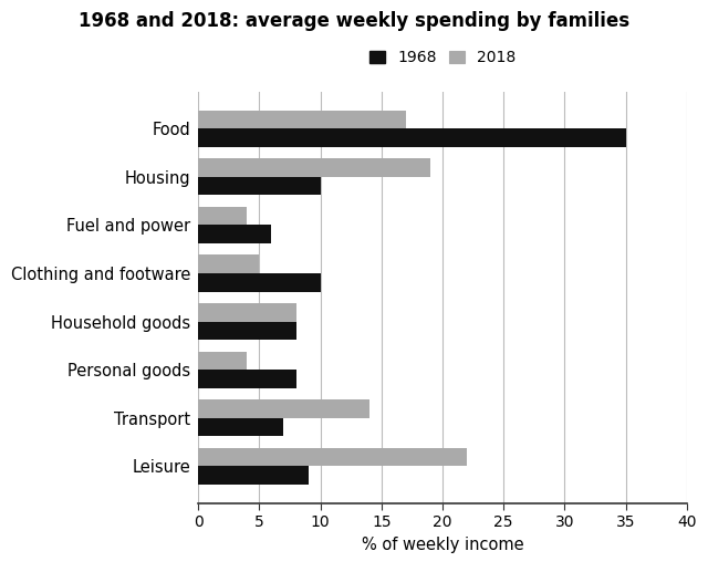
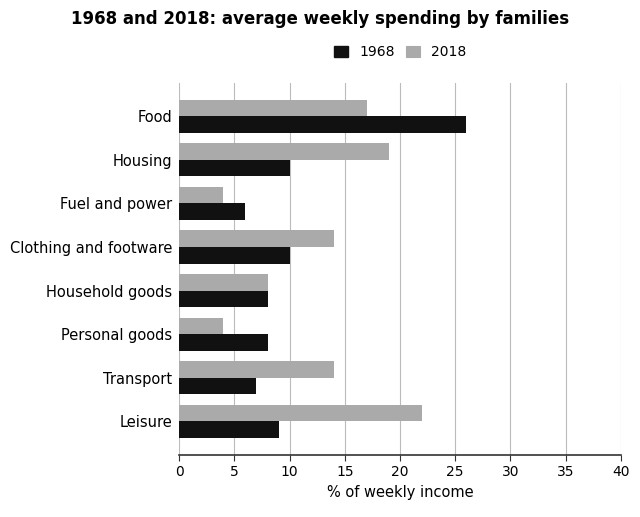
1968/Food: 35 -> 26
2018/Clothing and footware: 5 -> 14
